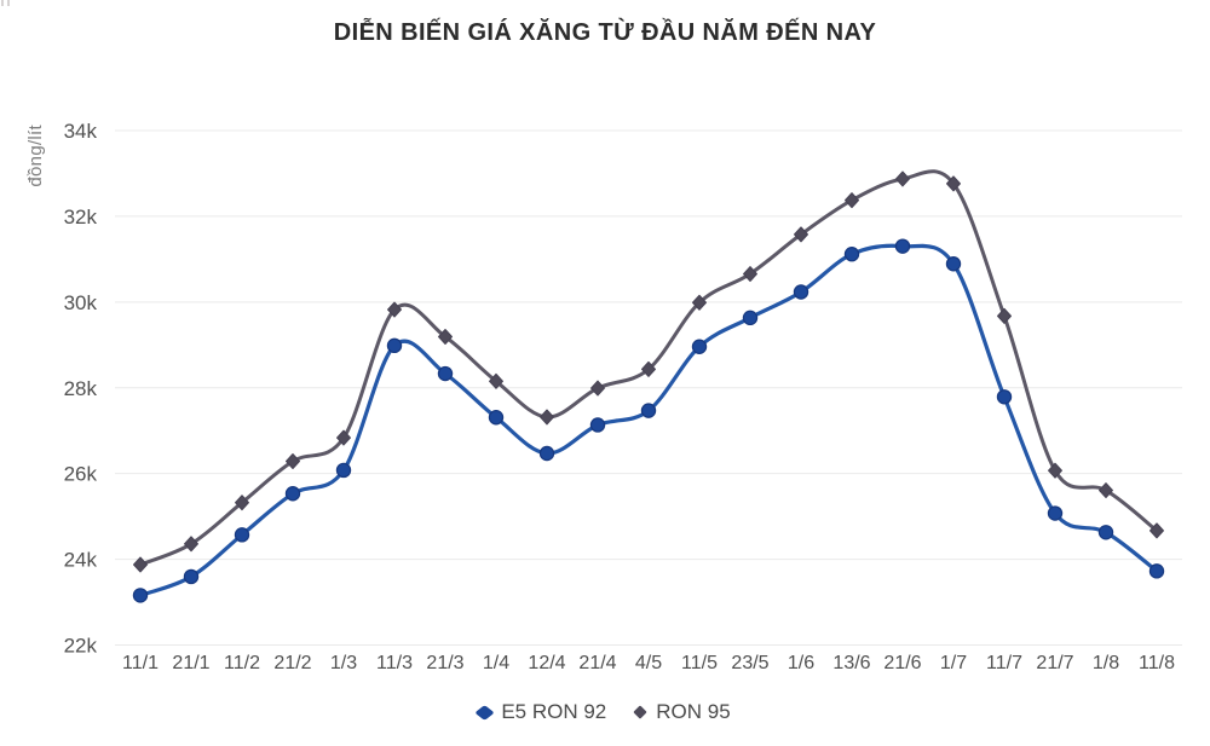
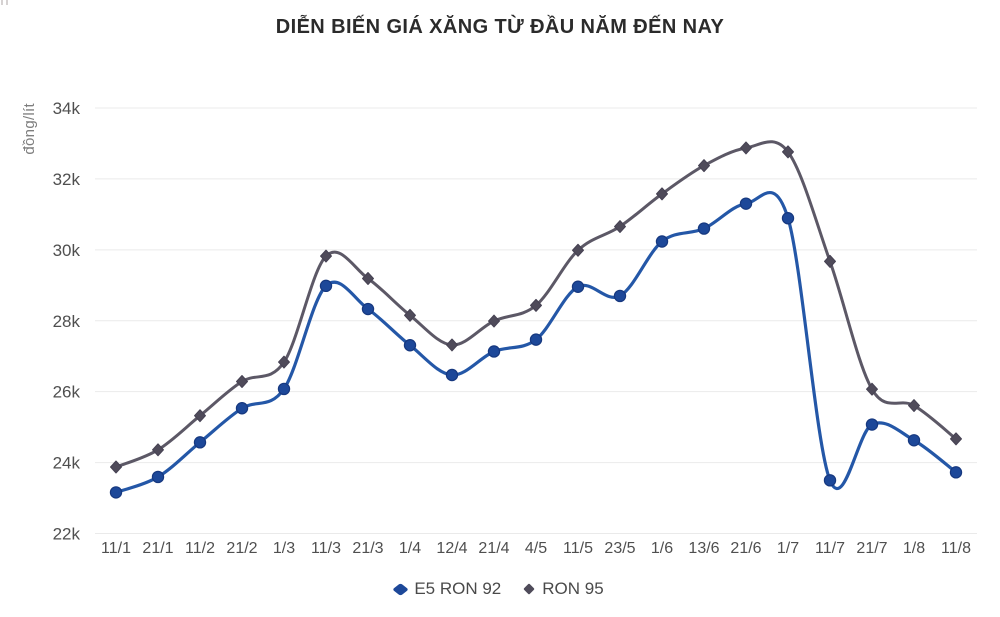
E5 RON 92/23/5: 29.6k -> 28.7k
E5 RON 92/13/6: 31.1k -> 30.6k
E5 RON 92/11/7: 27.8k -> 23.5k
